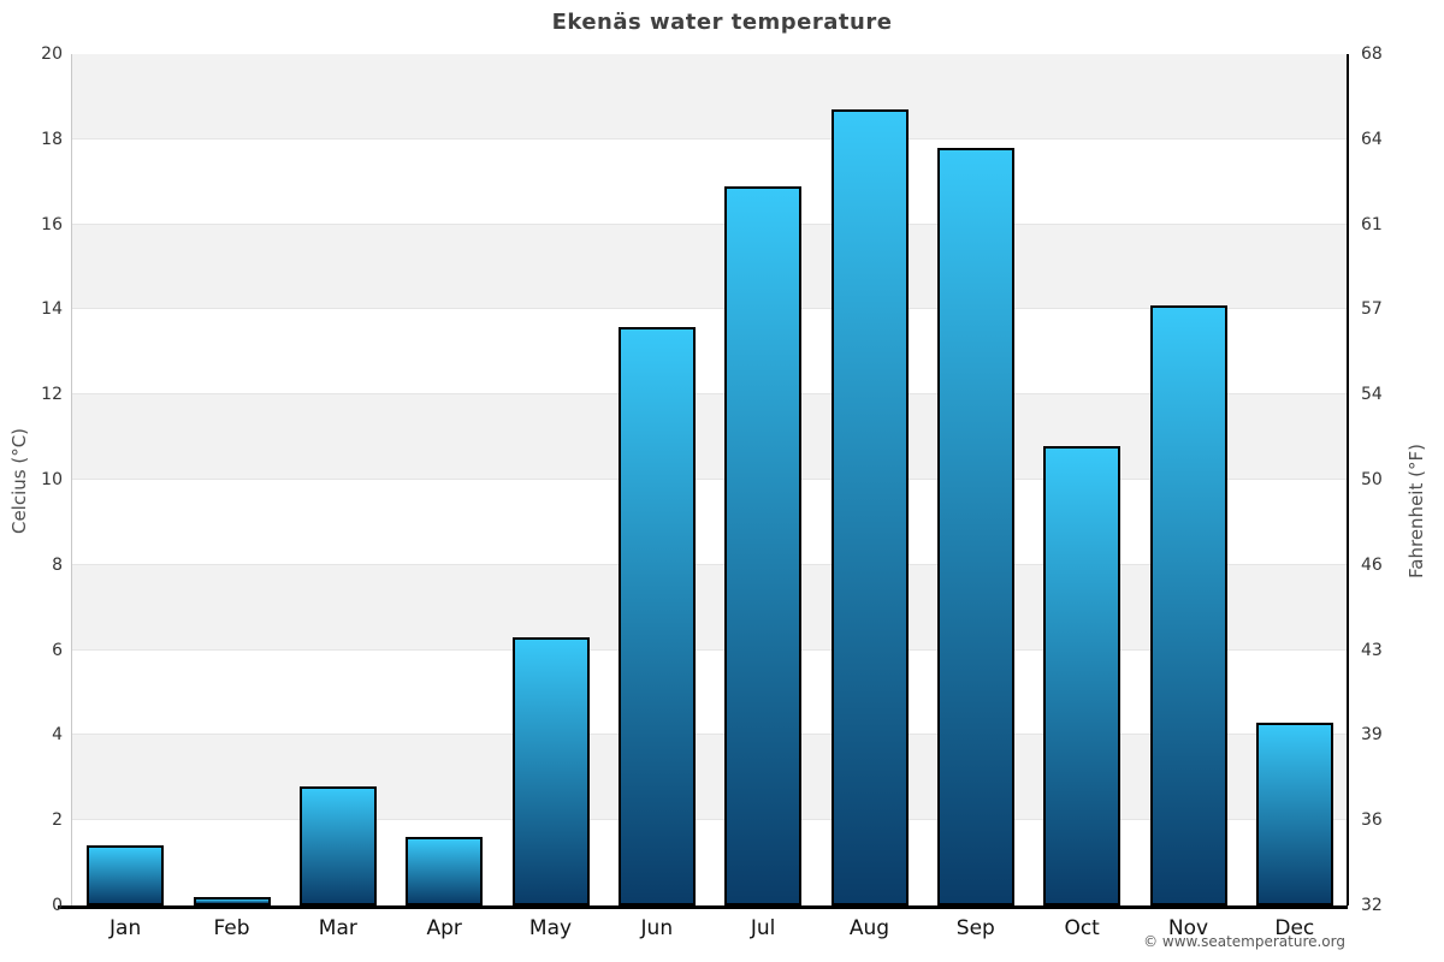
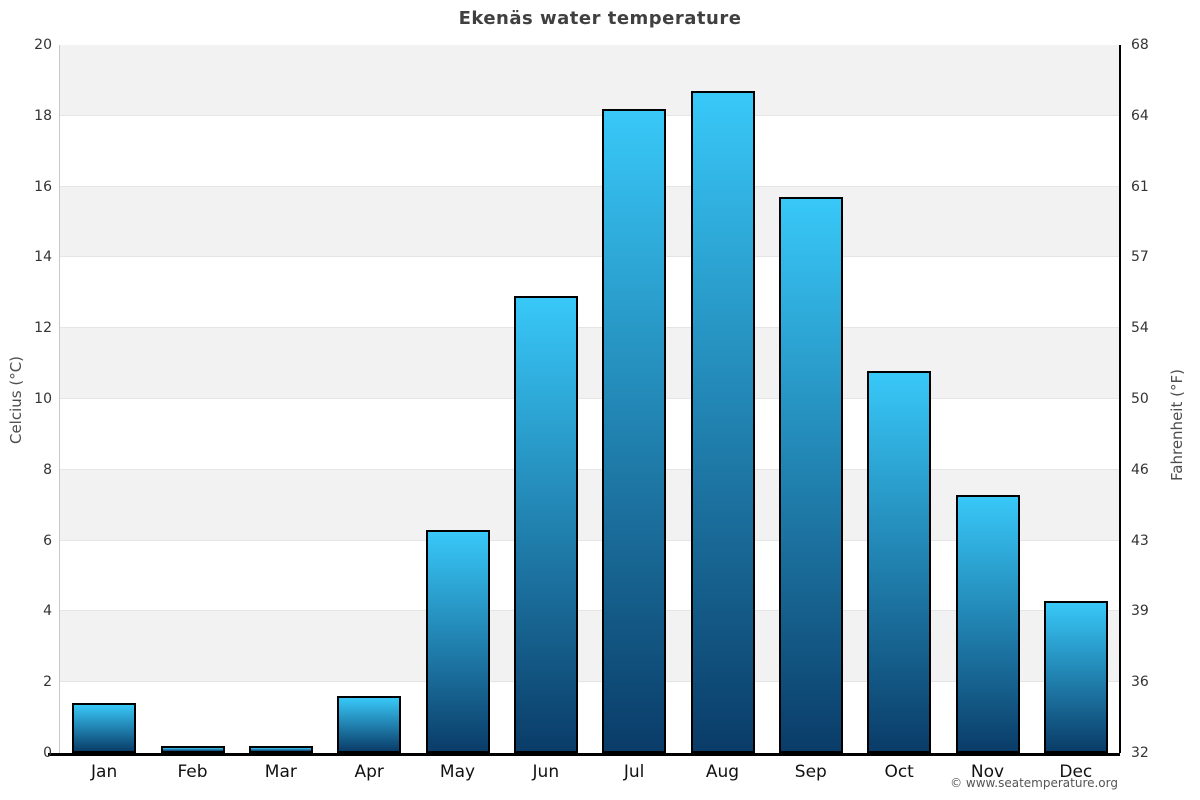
Mar: 2.8 -> 0.2
Jun: 13.6 -> 12.9
Jul: 16.9 -> 18.2
Sep: 17.8 -> 15.7
Nov: 14.1 -> 7.3
